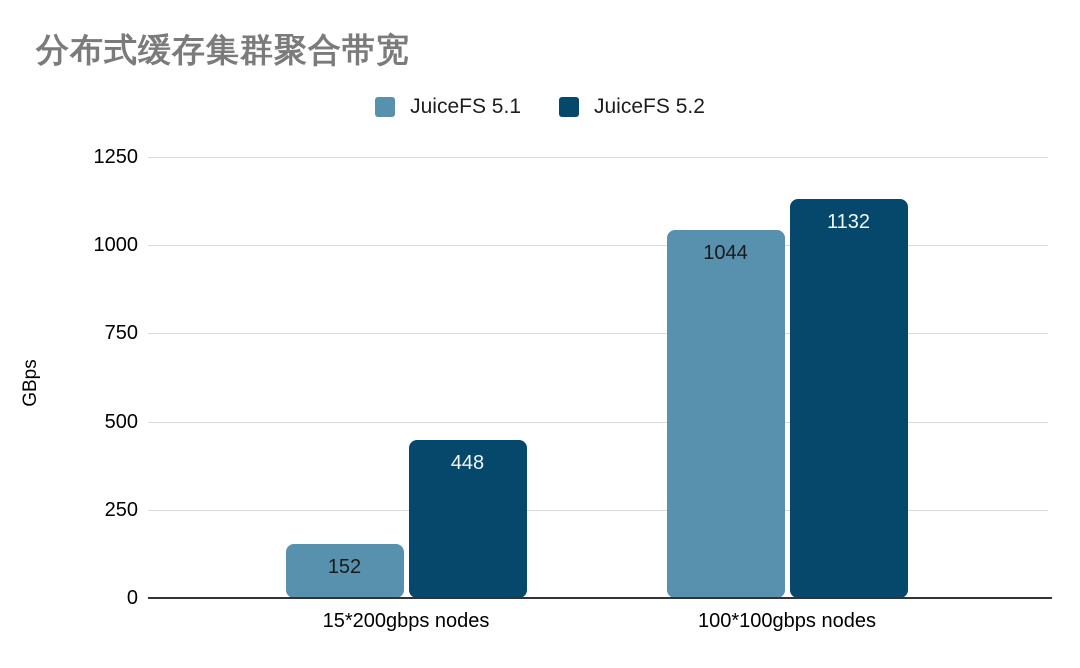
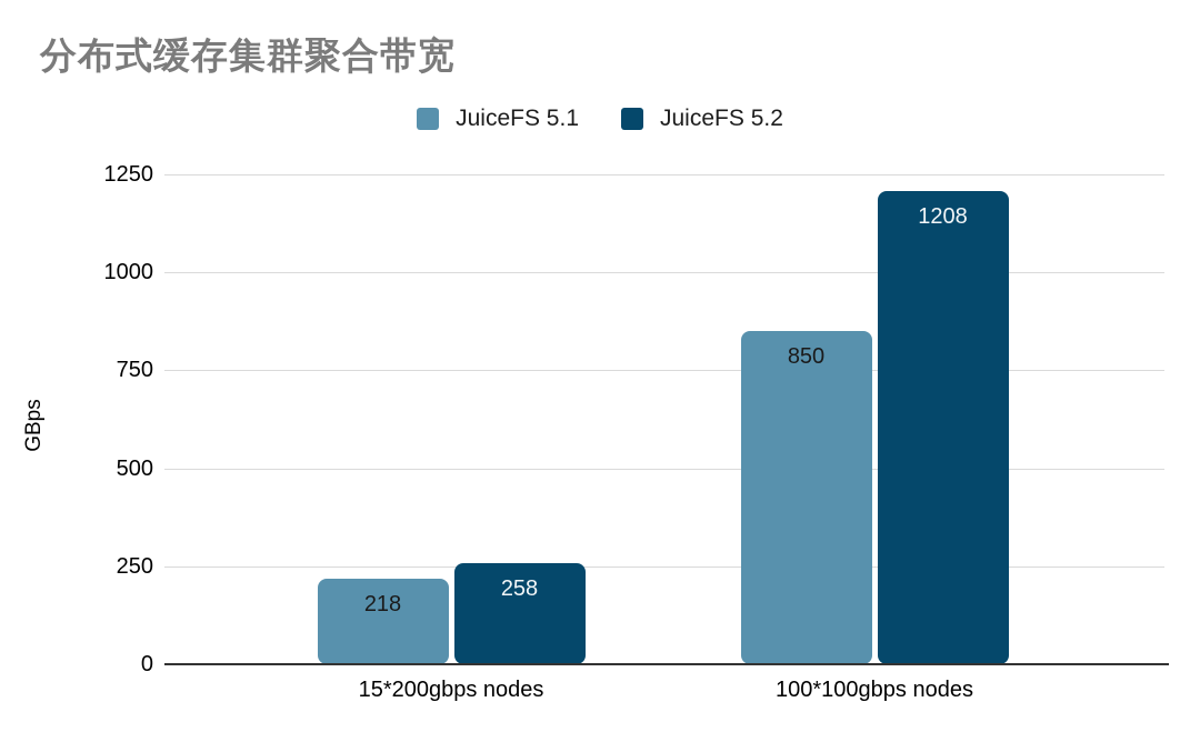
JuiceFS 5.1/15*200gbps nodes: 152 -> 218
JuiceFS 5.2/15*200gbps nodes: 448 -> 258
JuiceFS 5.1/100*100gbps nodes: 1044 -> 850
JuiceFS 5.2/100*100gbps nodes: 1132 -> 1208
